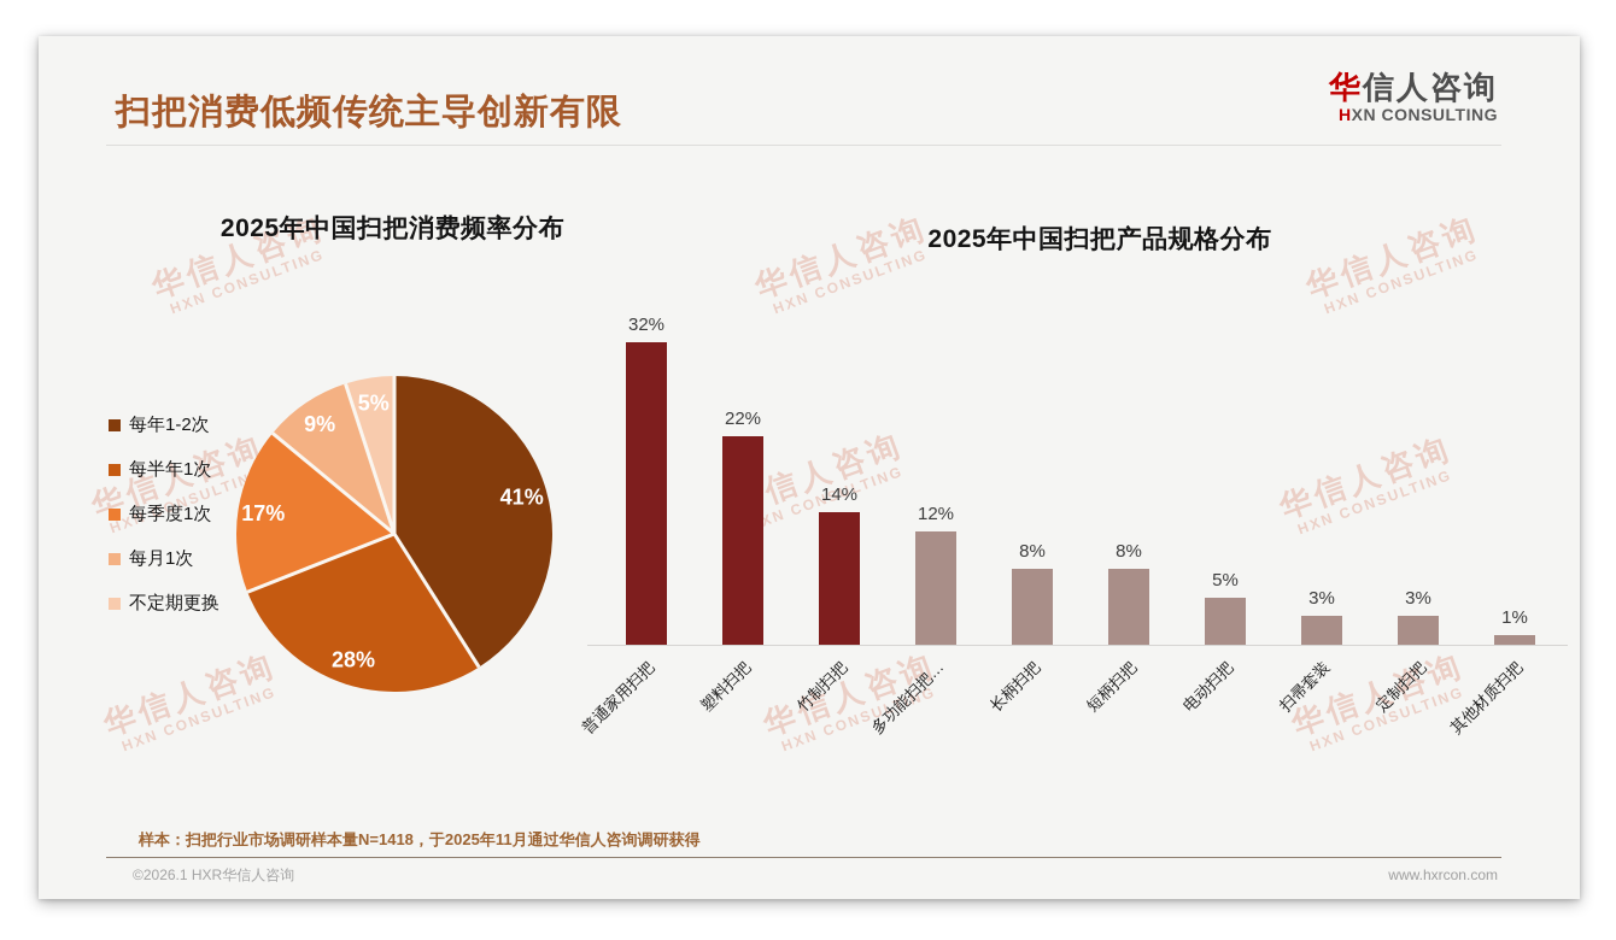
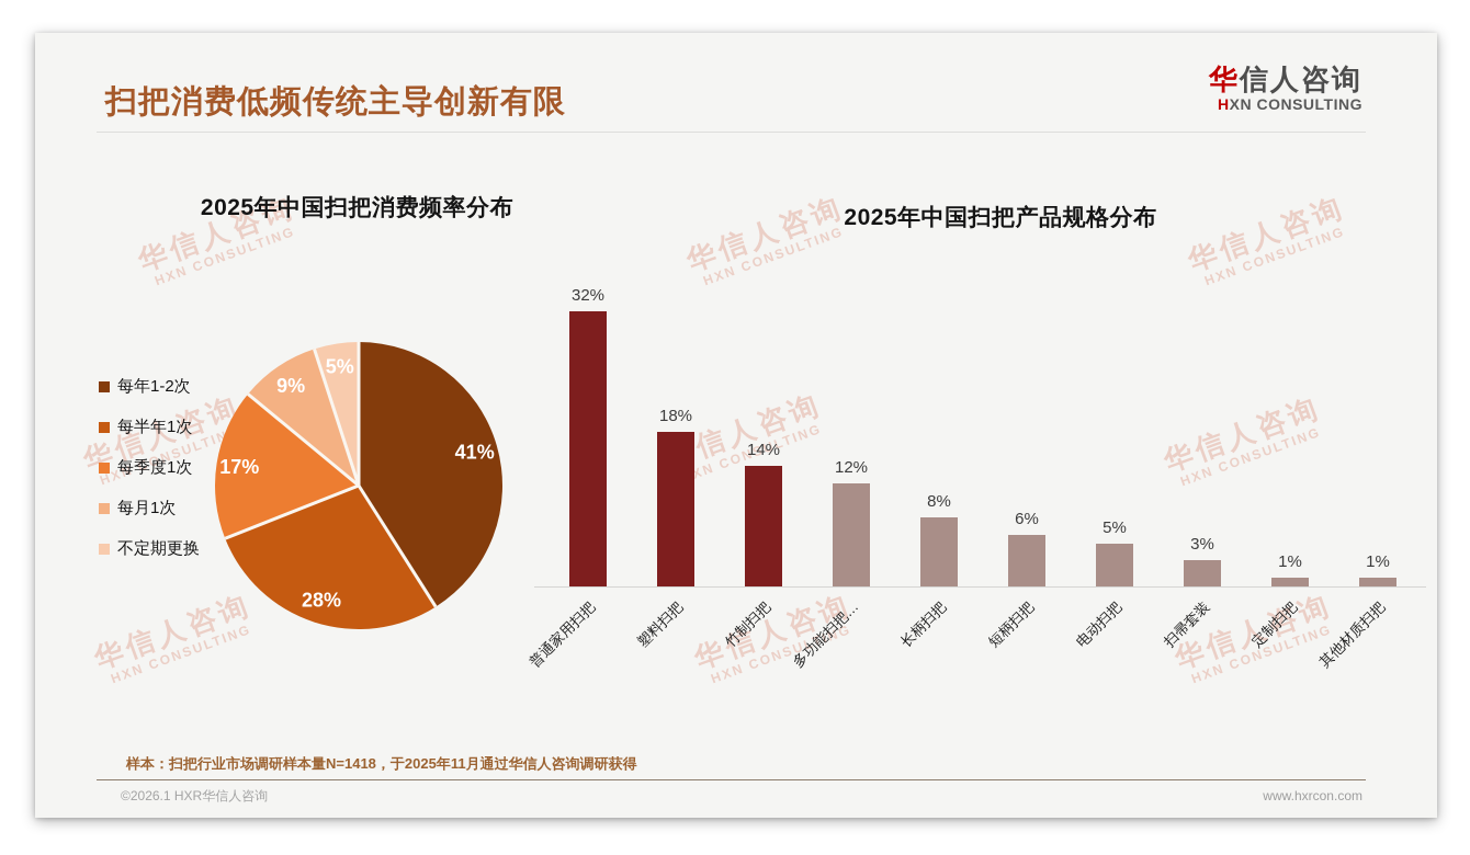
2025年中国扫把产品规格分布/塑料扫把: 22% -> 18%
2025年中国扫把产品规格分布/短柄扫把: 8% -> 6%
2025年中国扫把产品规格分布/定制扫把: 3% -> 1%
